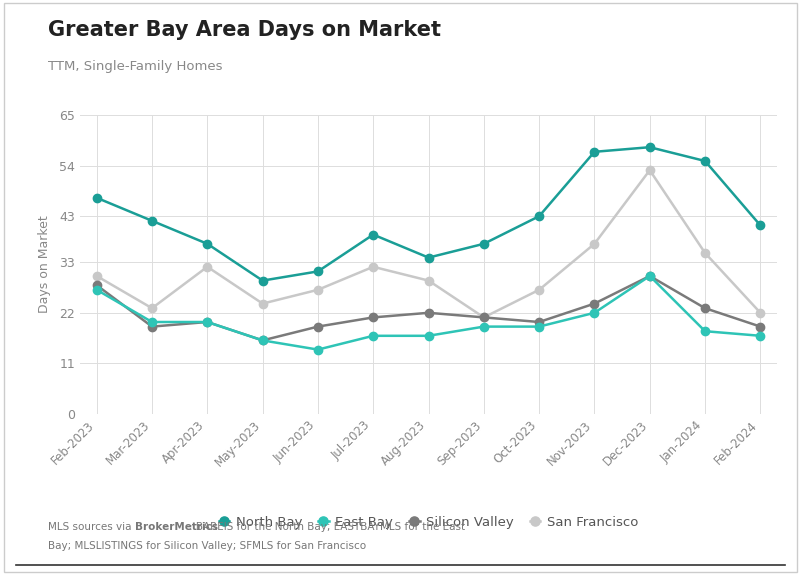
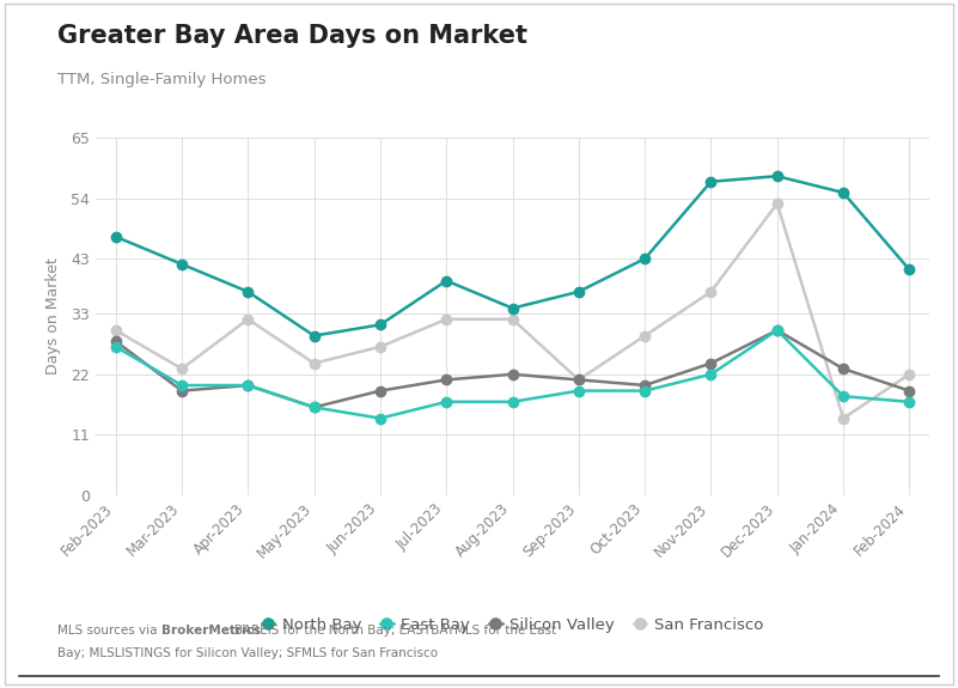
San Francisco/Aug-2023: 29 -> 32
San Francisco/Oct-2023: 27 -> 29
San Francisco/Jan-2024: 35 -> 14
